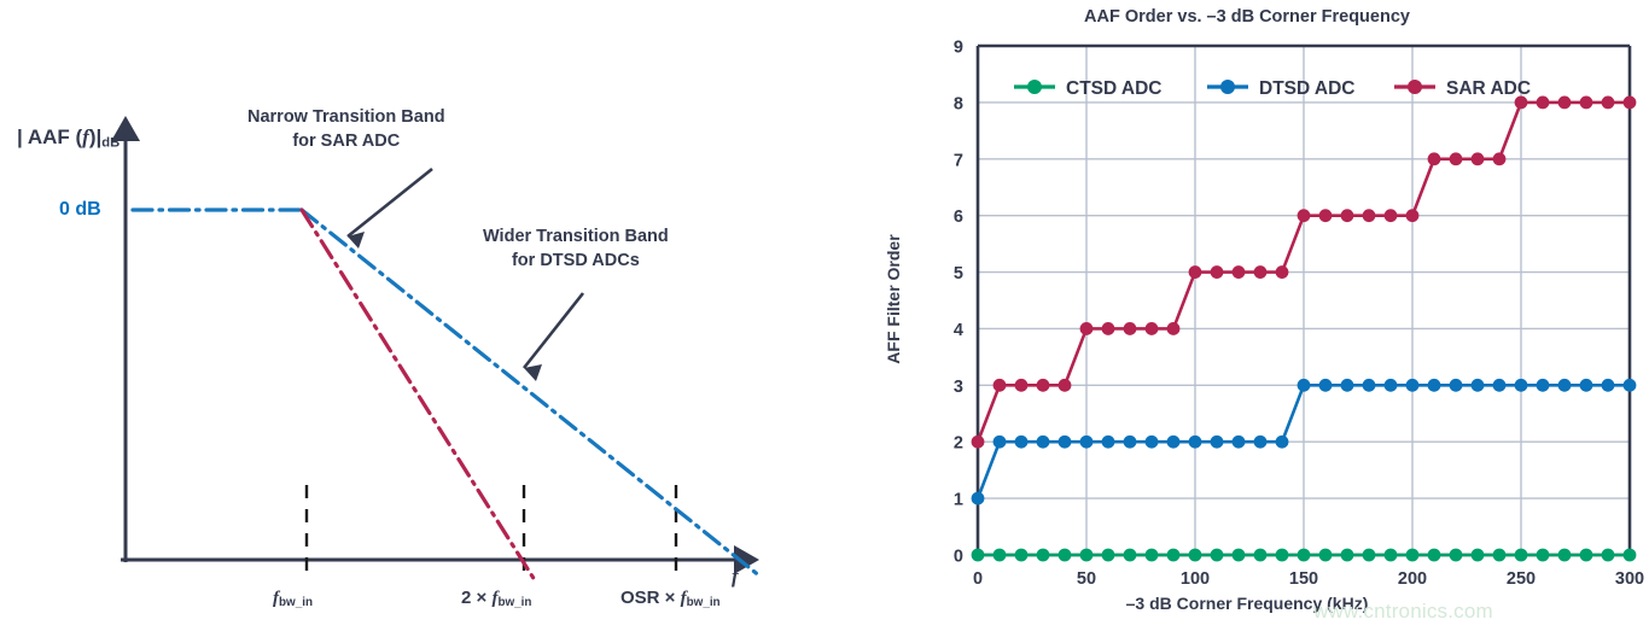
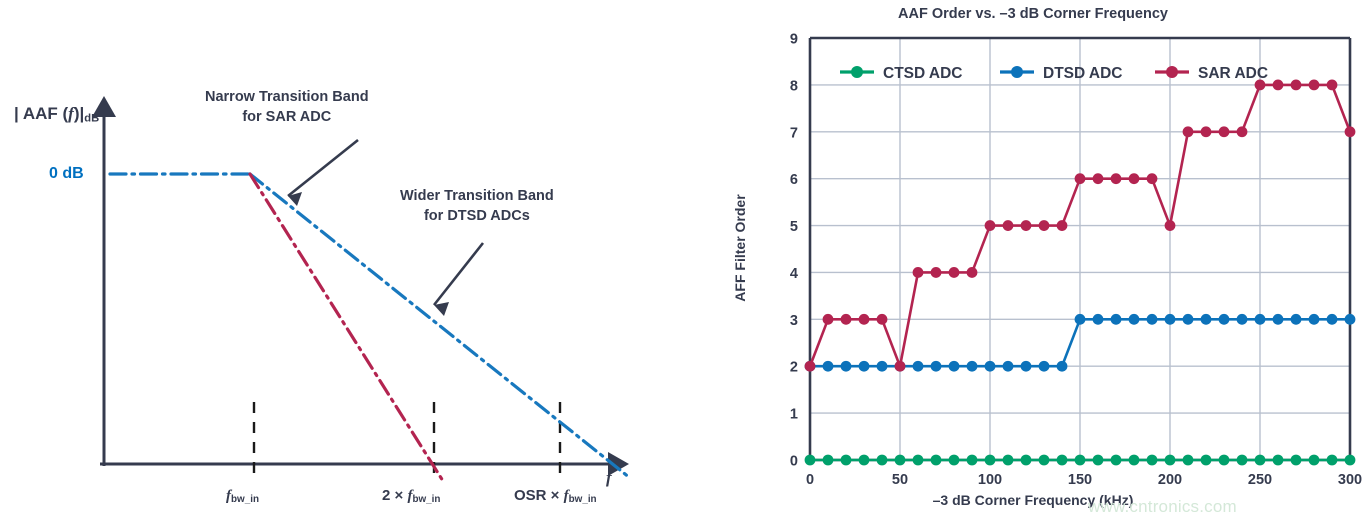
DTSD ADC/0: 1 -> 2
SAR ADC/50: 4 -> 2
SAR ADC/200: 6 -> 5
SAR ADC/300: 8 -> 7
